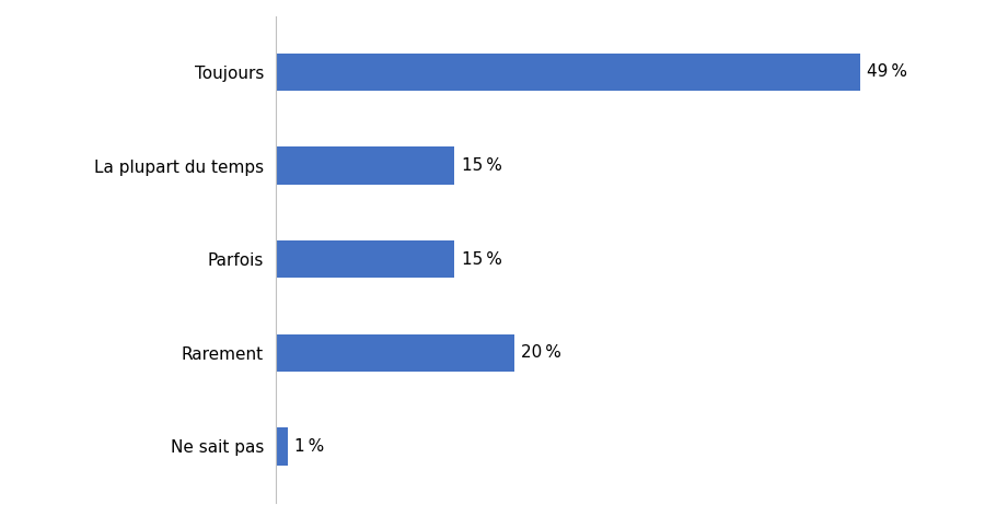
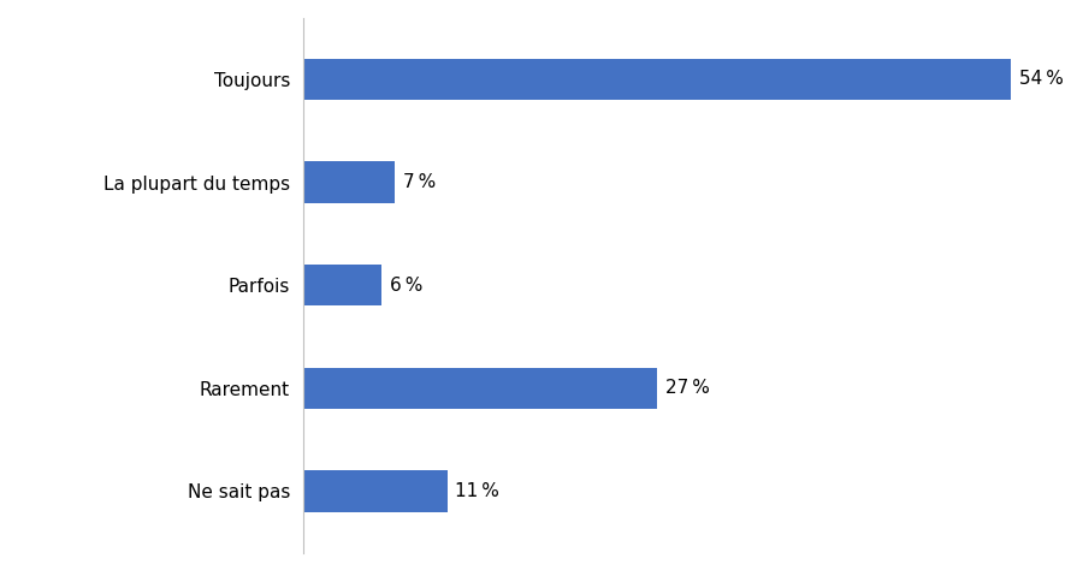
Toujours: 49 -> 54
La plupart du temps: 15 -> 7
Parfois: 15 -> 6
Rarement: 20 -> 27
Ne sait pas: 1 -> 11
